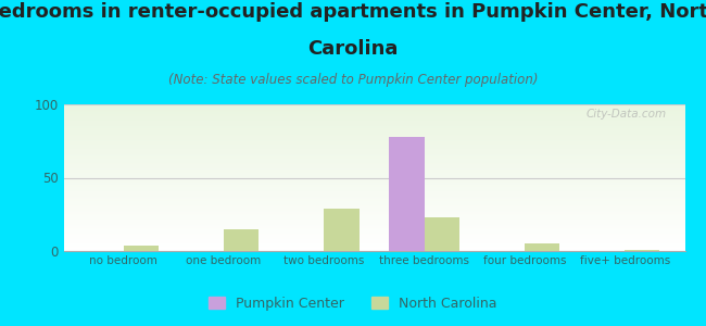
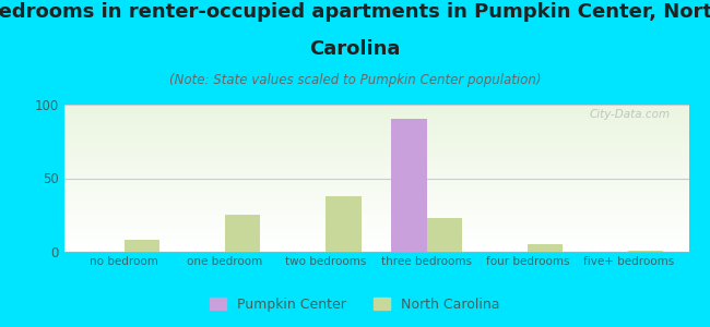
North Carolina/no bedroom: 4 -> 8
North Carolina/one bedroom: 15 -> 25
North Carolina/two bedrooms: 29 -> 38
Pumpkin Center/three bedrooms: 78 -> 90
